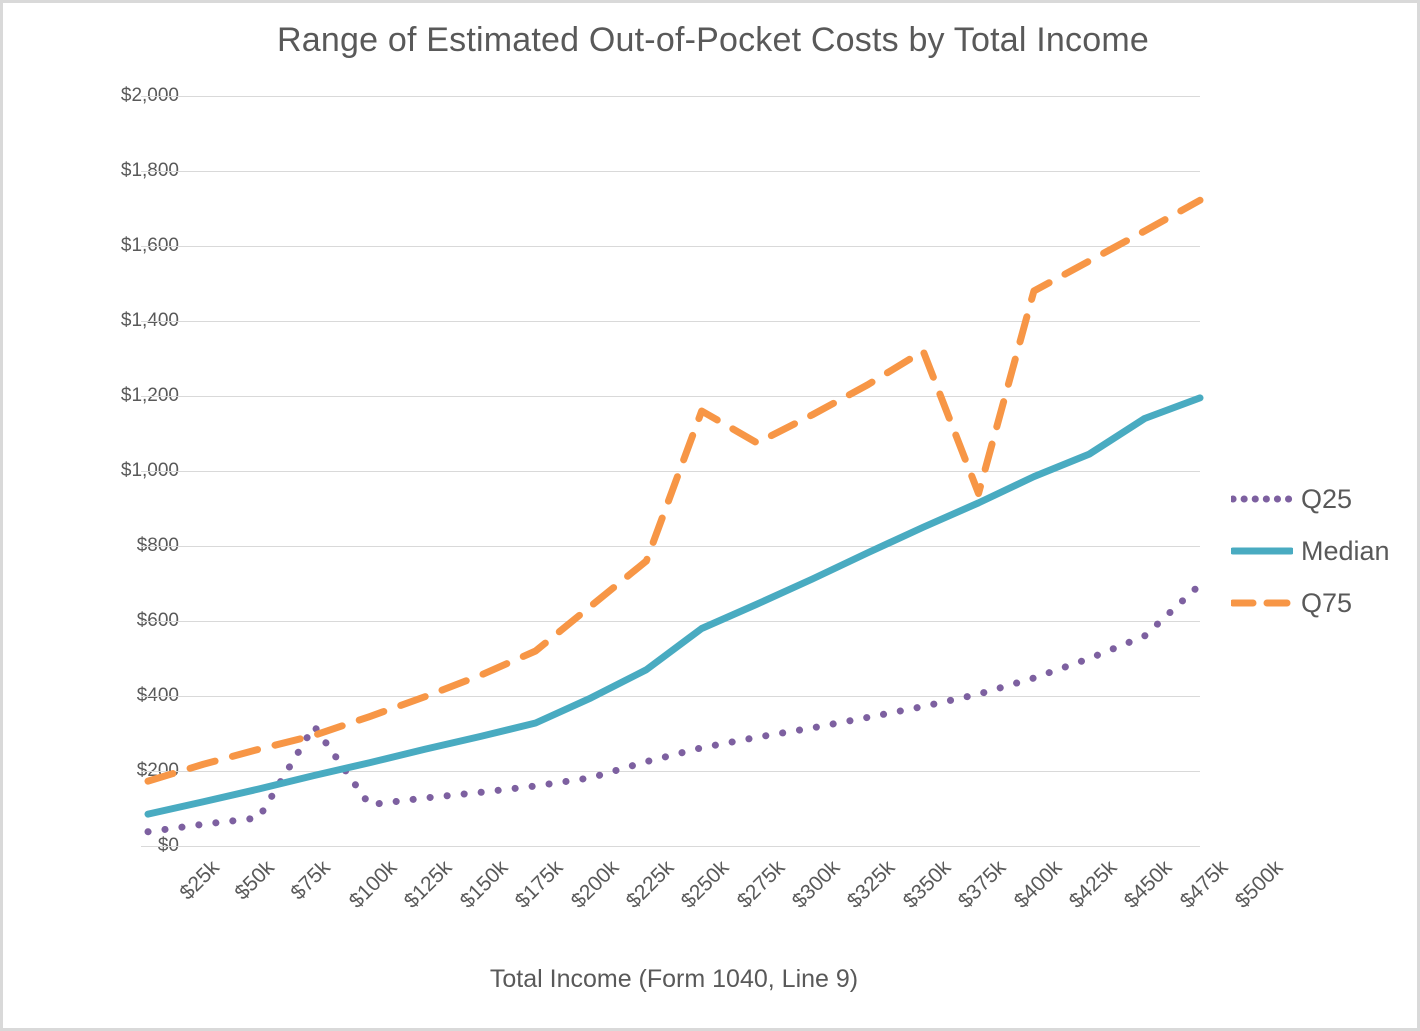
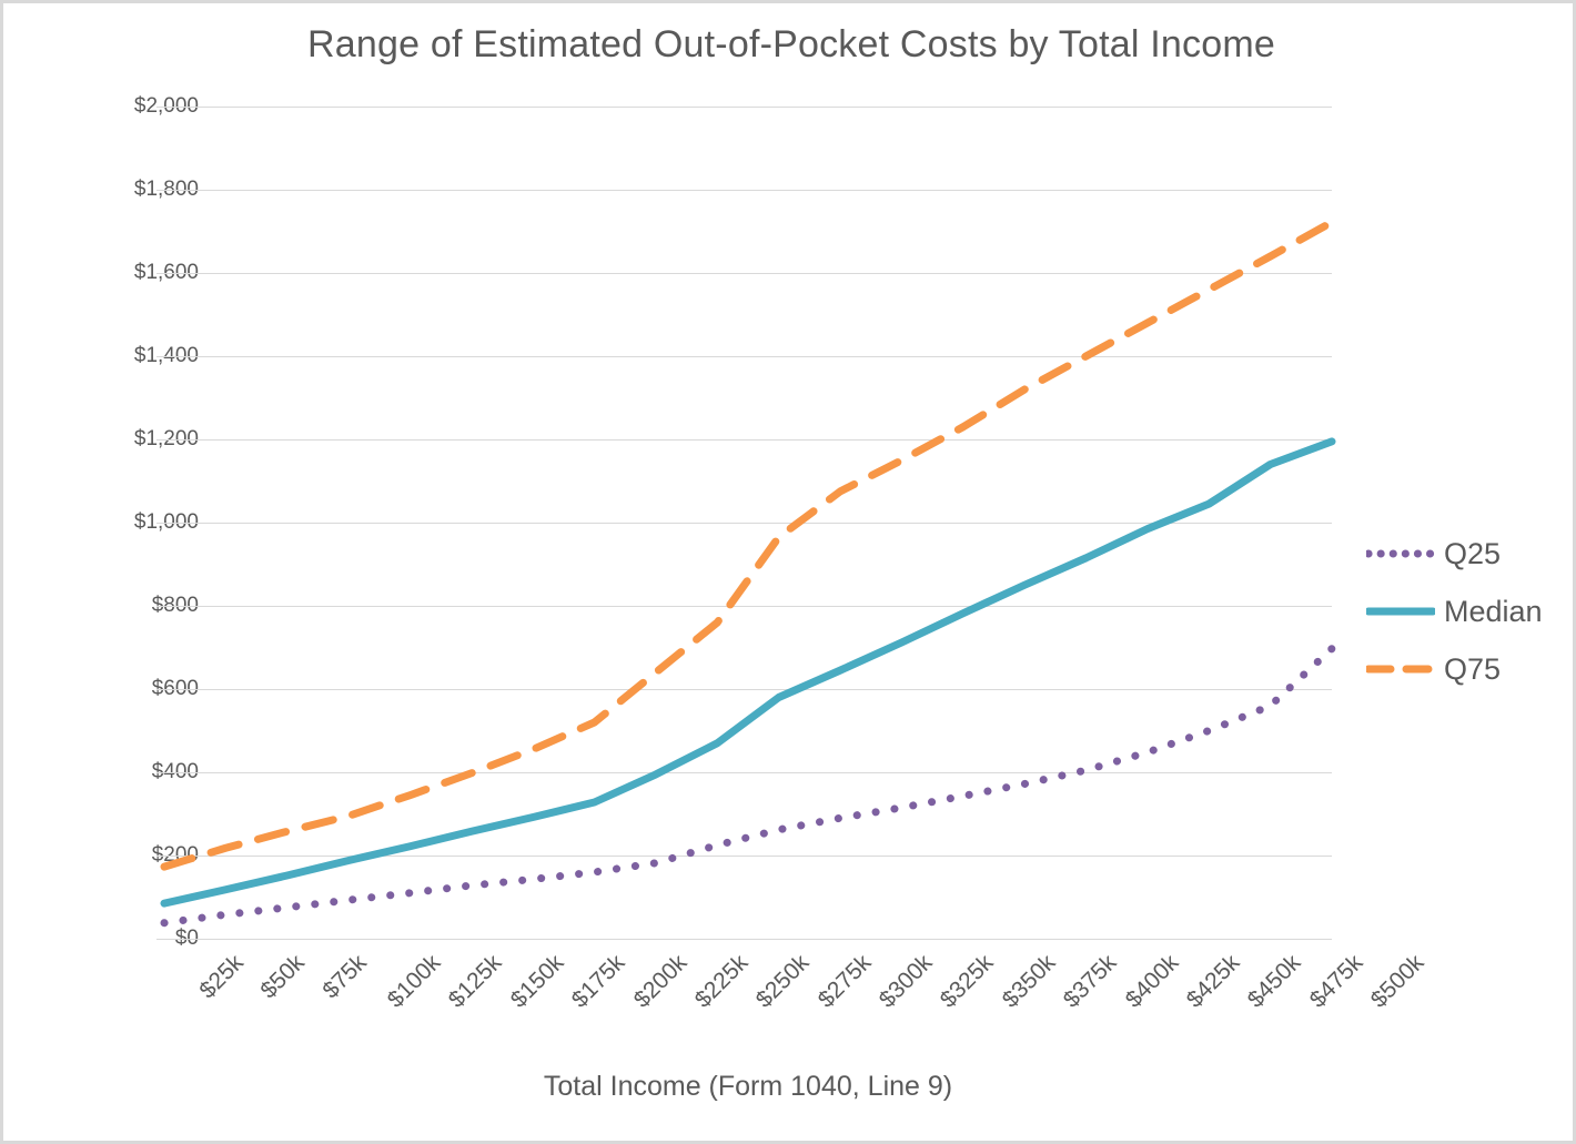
Q25/$100k: $320 -> $90
Q75/$275k: $1160 -> $960
Q75/$400k: $940 -> $1400
